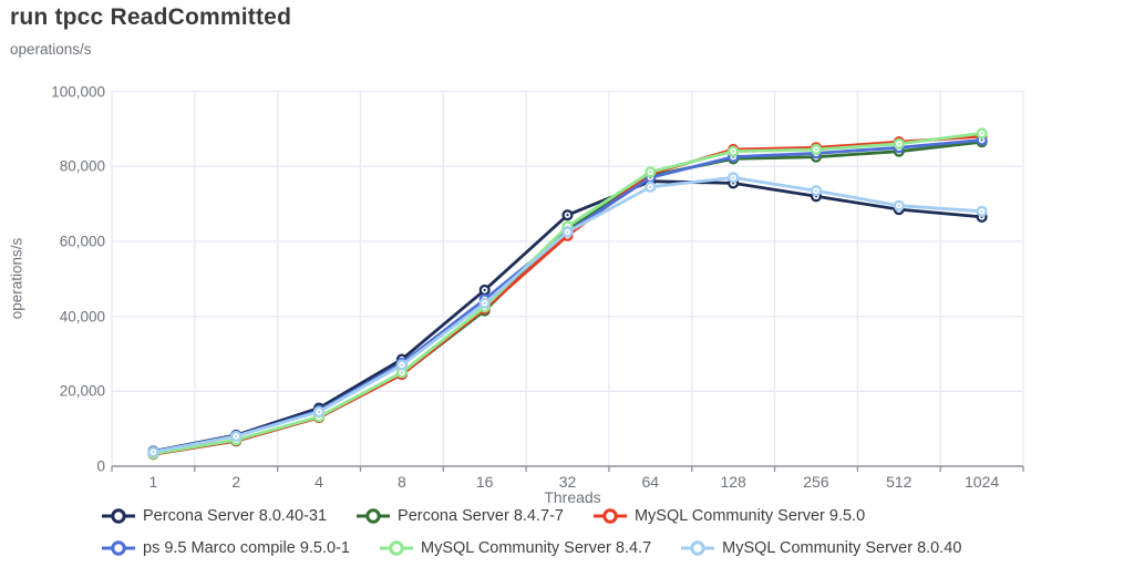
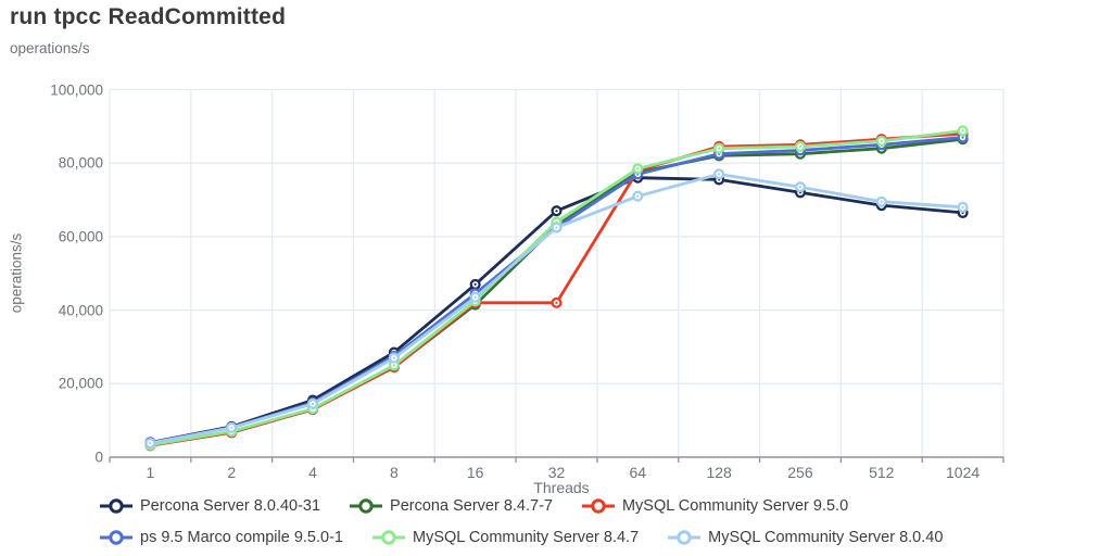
MySQL Community Server 9.5.0/32: 62000 -> 42000
MySQL Community Server 8.0.40/64: 74000 -> 71000
